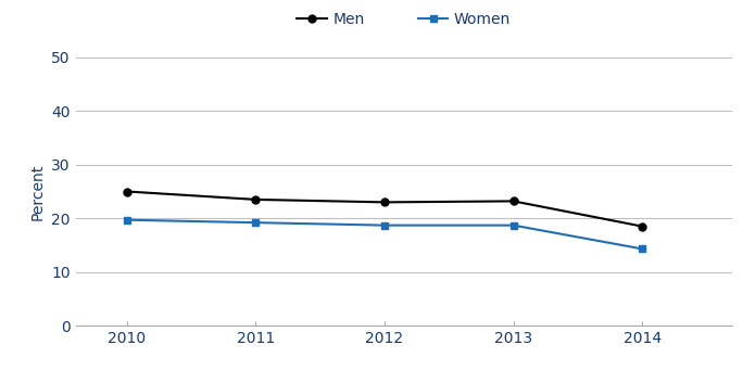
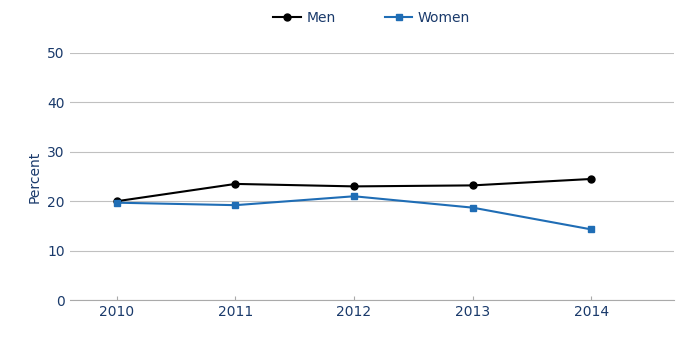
Men/2010: 25.0 -> 20.0
Women/2012: 18.7 -> 21.0
Men/2014: 18.5 -> 24.5
